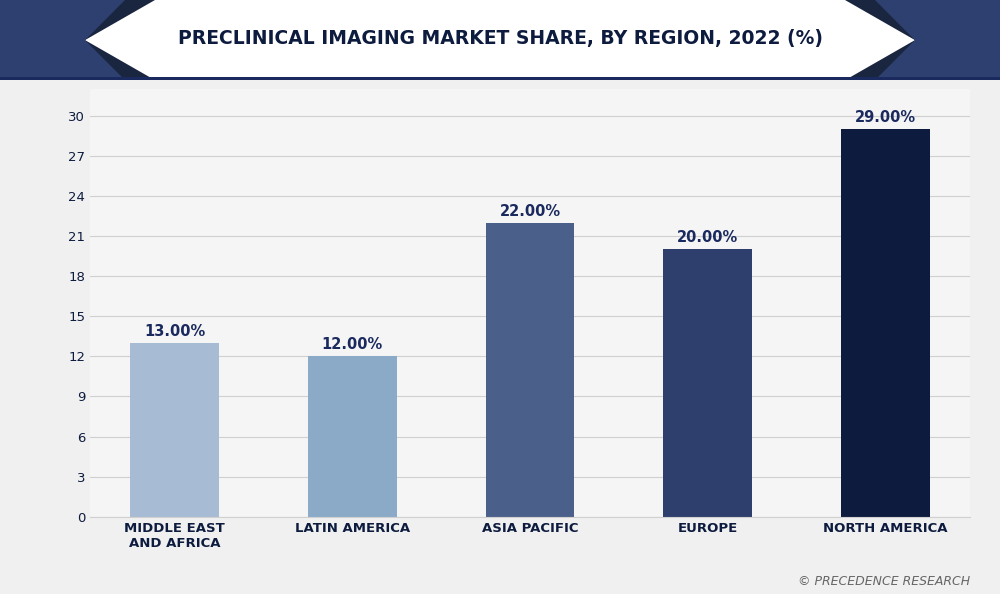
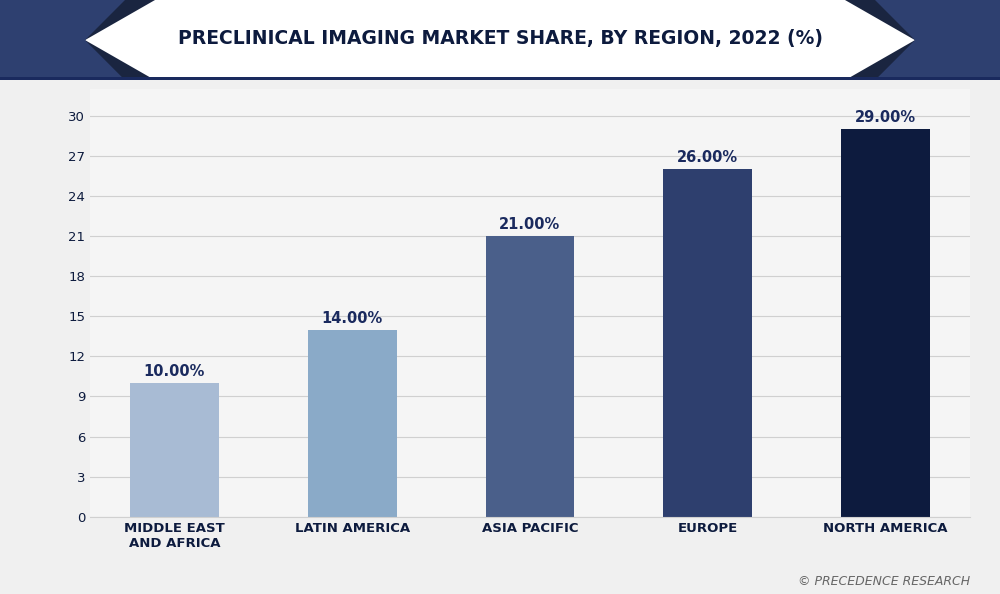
MIDDLE EAST AND AFRICA: 13.00% -> 10.00%
LATIN AMERICA: 12.00% -> 14.00%
ASIA PACIFIC: 22.00% -> 21.00%
EUROPE: 20.00% -> 26.00%
